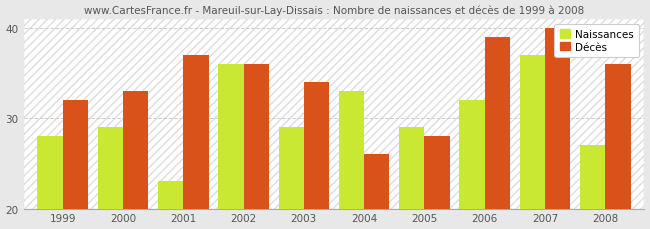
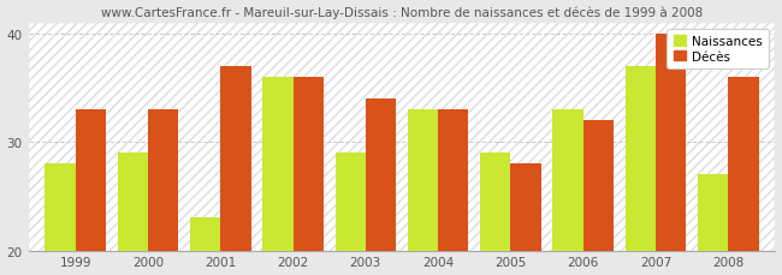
Décès/1999: 32 -> 33
Décès/2004: 26 -> 33
Naissances/2006: 32 -> 33
Décès/2006: 39 -> 32
